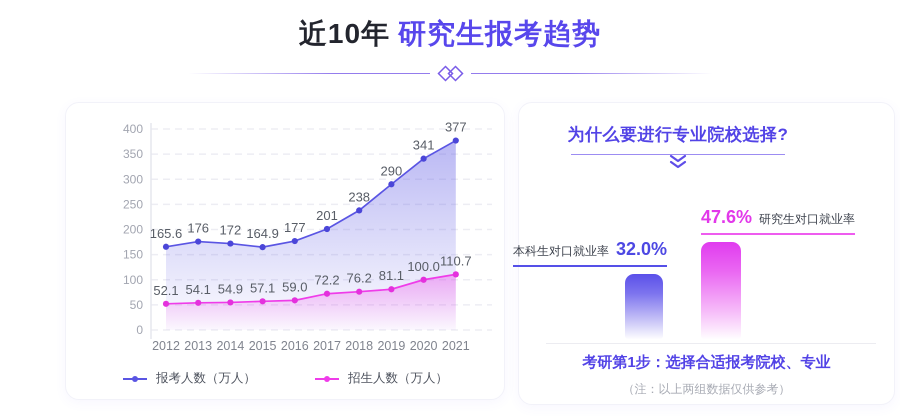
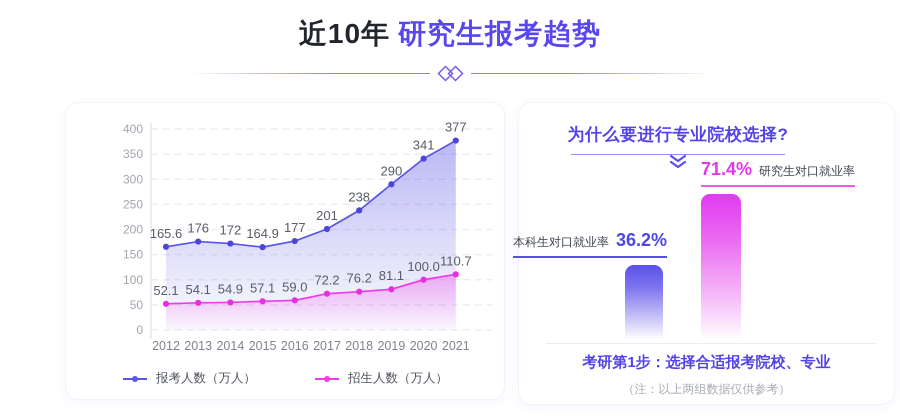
为什么要进行专业院校选择?/本科生对口就业率: 32.0% -> 36.2%
为什么要进行专业院校选择?/研究生对口就业率: 47.6% -> 71.4%
